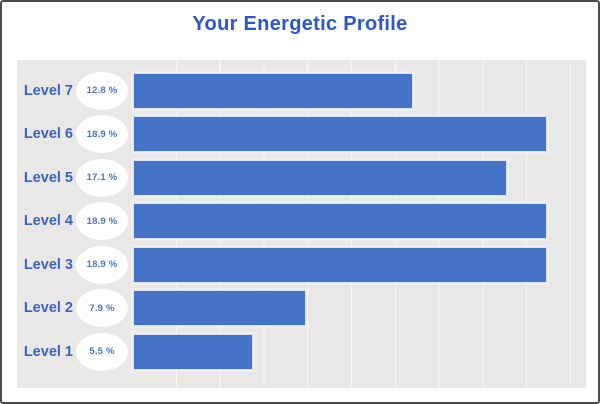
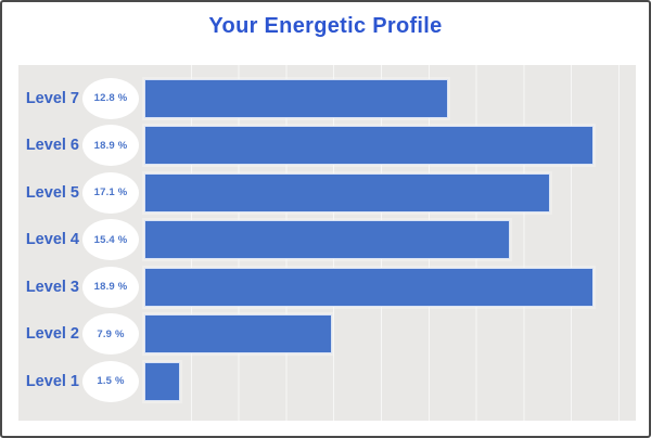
Level 4: 18.9 -> 15.4
Level 1: 5.5 -> 1.5
